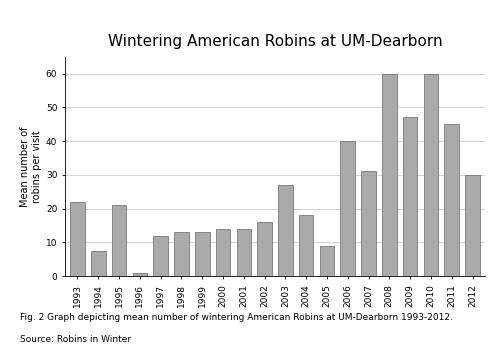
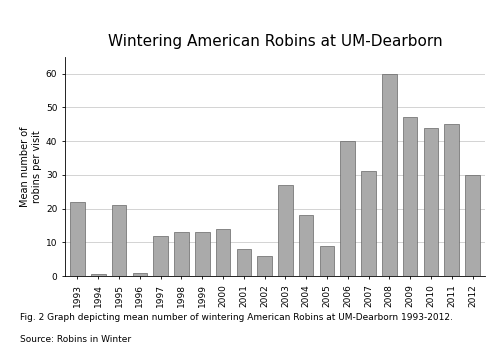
1994: 7.5 -> 0.5
2001: 14.0 -> 8.0
2002: 16.0 -> 6.0
2010: 60.0 -> 44.0
